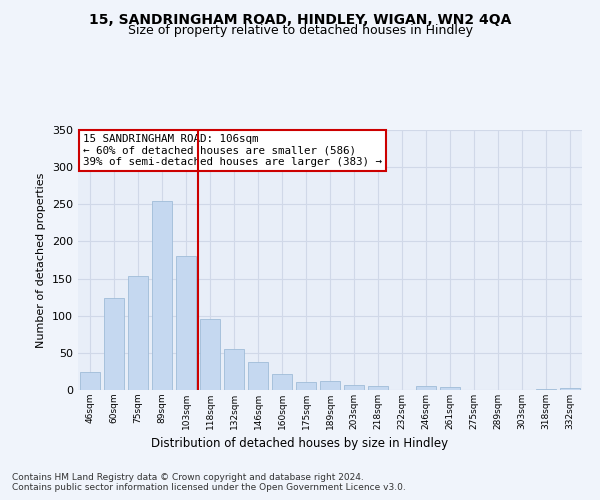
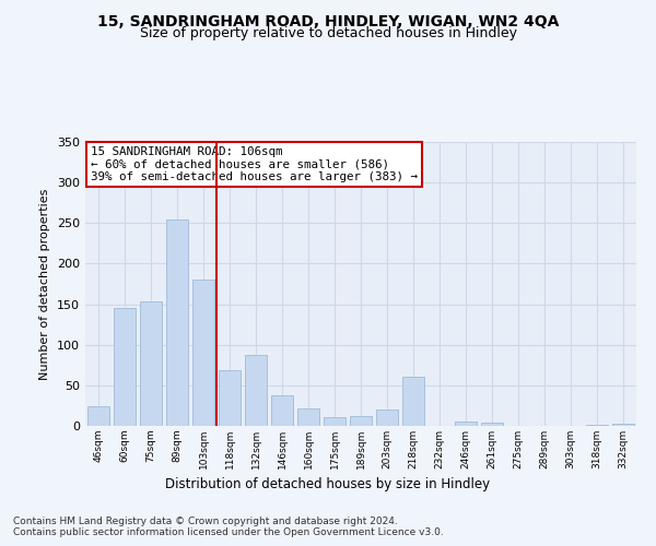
60sqm: 124 -> 146
118sqm: 95 -> 68
132sqm: 55 -> 88
203sqm: 7 -> 20
218sqm: 6 -> 60
